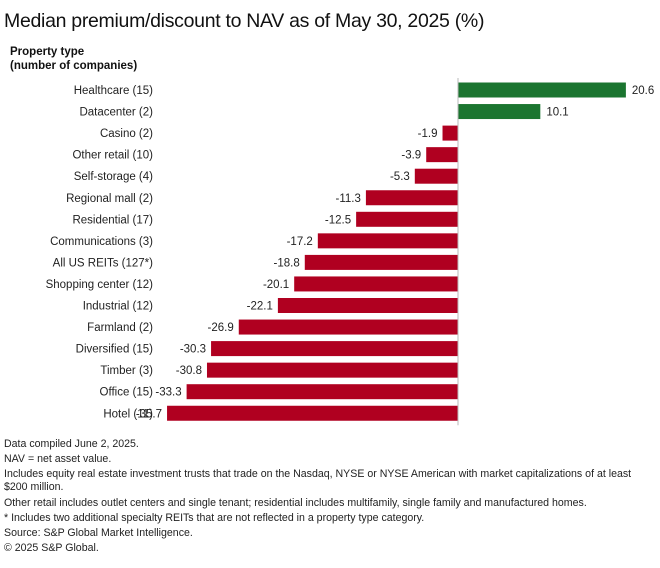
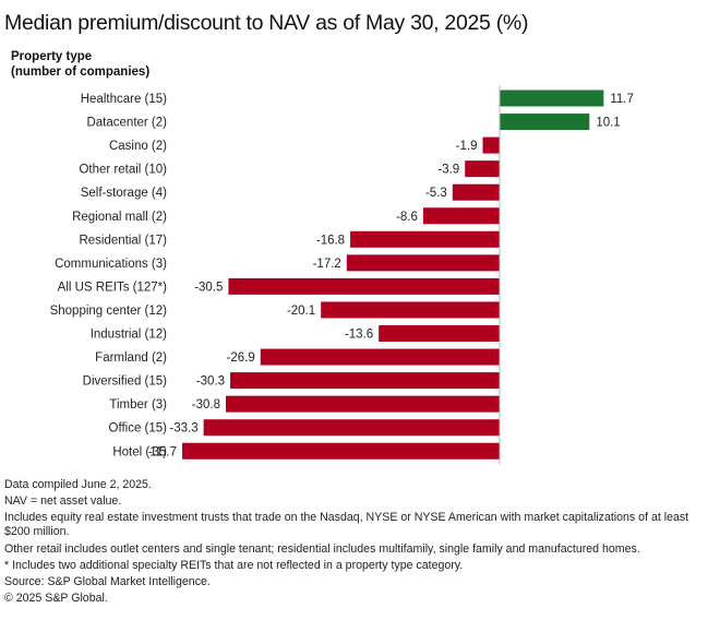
Healthcare (15): 20.6 -> 11.7
Regional mall (2): -11.3 -> -8.6
Residential (17): -12.5 -> -16.8
All US REITs (127*): -18.8 -> -30.5
Industrial (12): -22.1 -> -13.6
